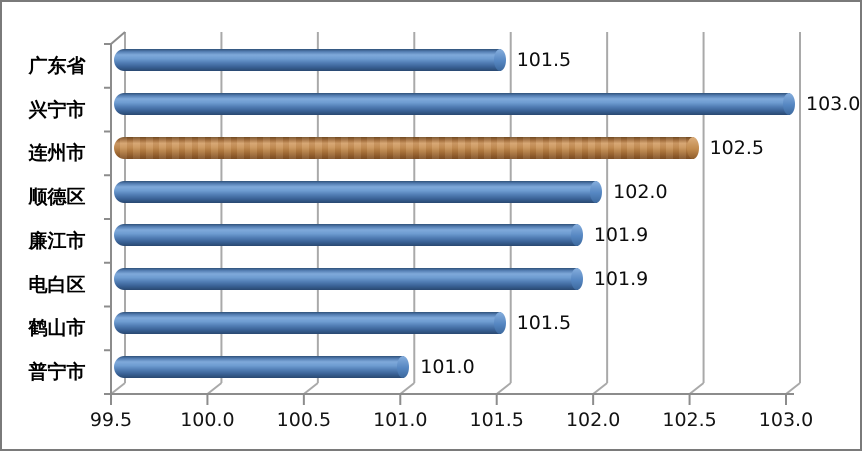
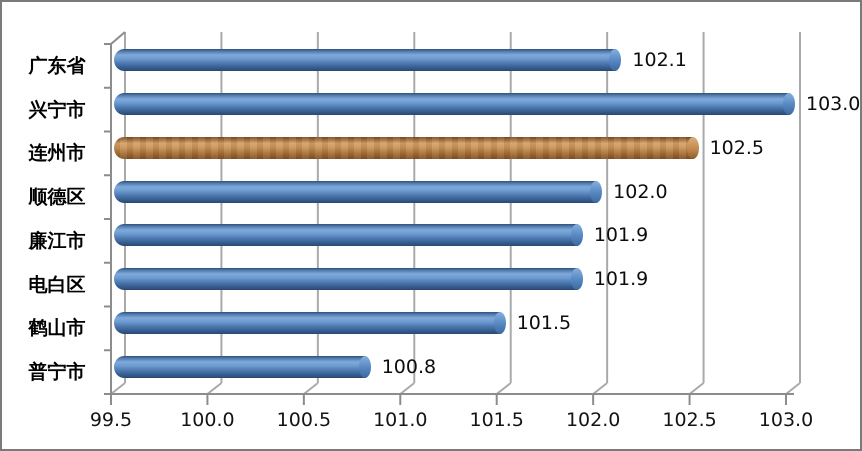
广东省: 101.5 -> 102.1
普宁市: 101.0 -> 100.8
